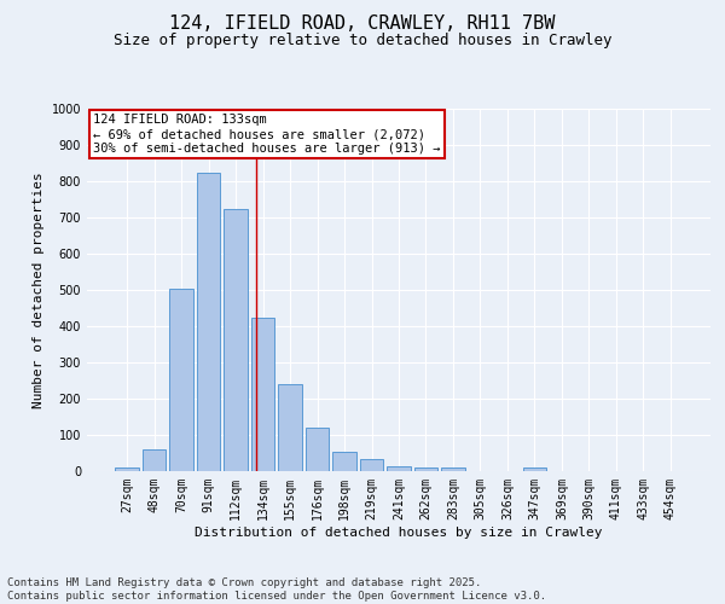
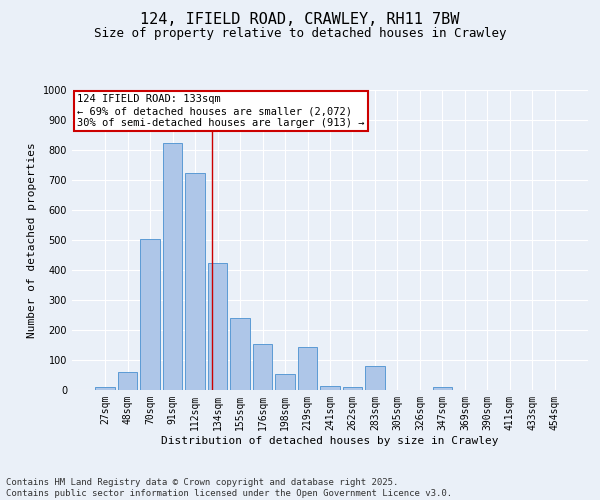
176sqm: 120 -> 155
219sqm: 35 -> 145
283sqm: 10 -> 80
